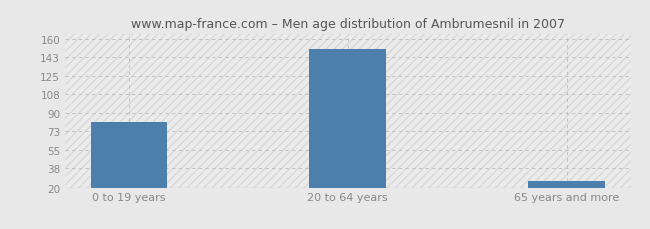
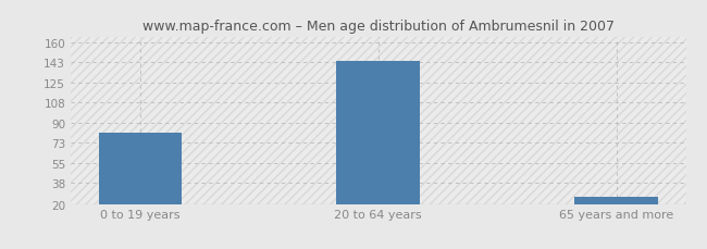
20 to 64 years: 150 -> 144
